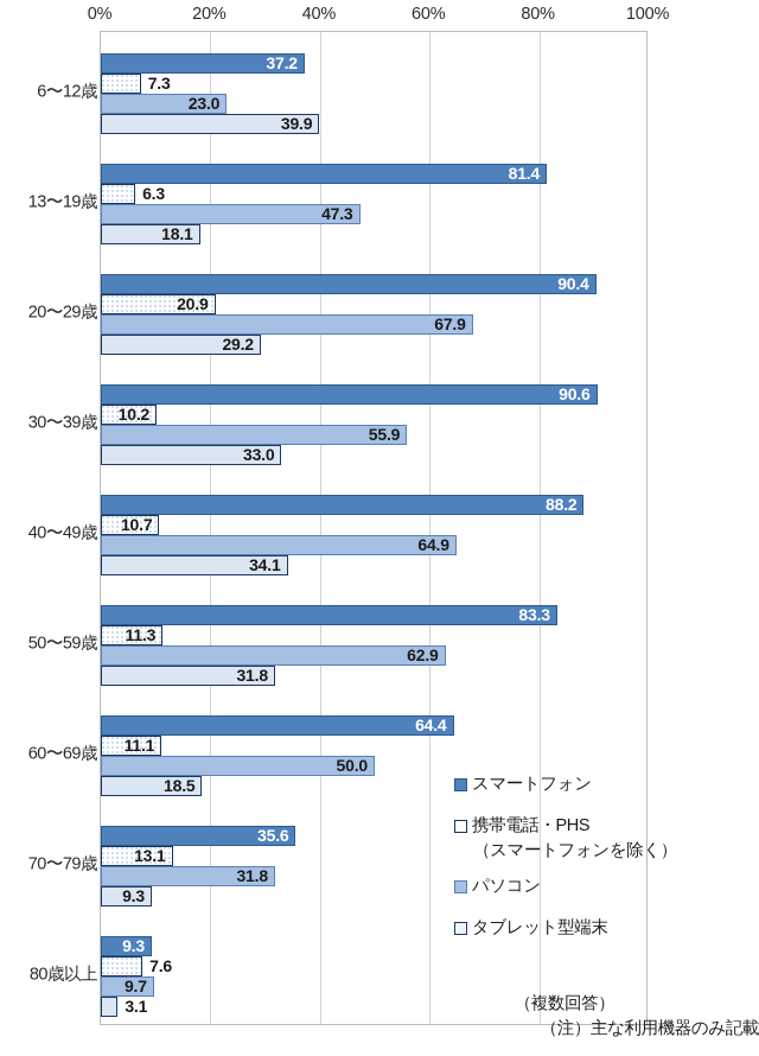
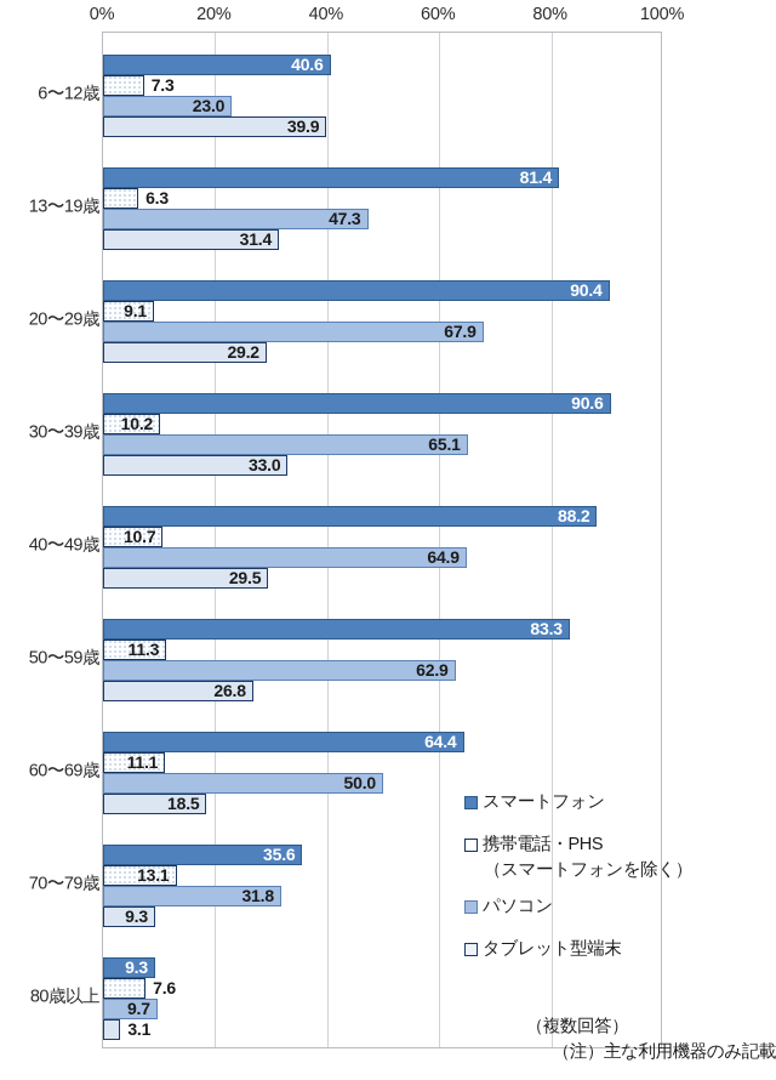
スマートフォン/6〜12歳: 37.2 -> 40.6
タブレット型端末/13〜19歳: 18.1 -> 31.4
携帯電話・PHS/20〜29歳: 20.9 -> 9.1
パソコン/30〜39歳: 55.9 -> 65.1
タブレット型端末/40〜49歳: 34.1 -> 29.5
タブレット型端末/50〜59歳: 31.8 -> 26.8
